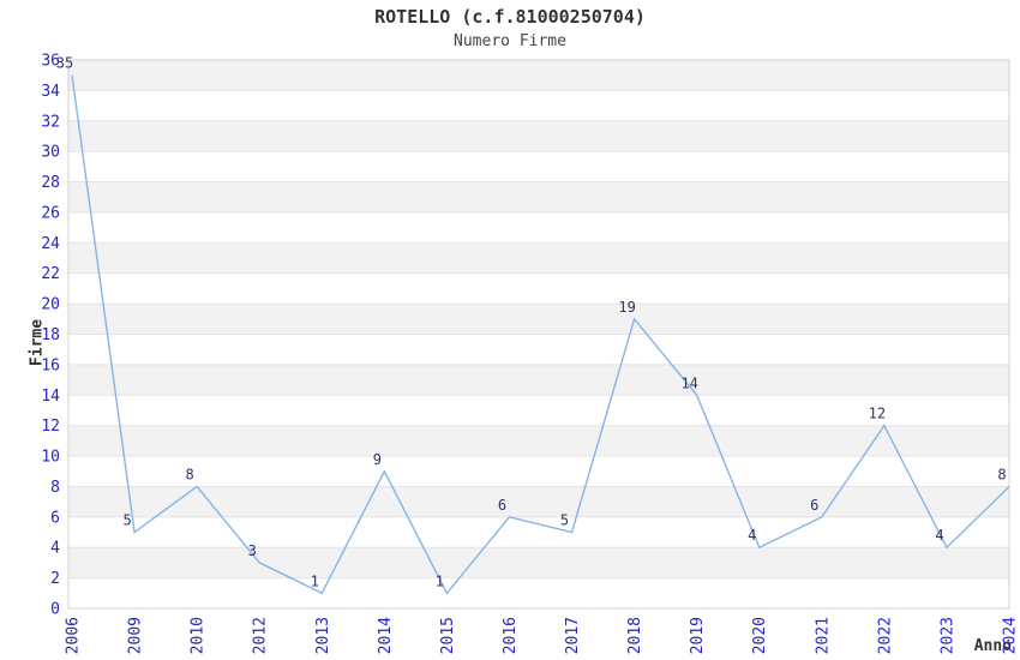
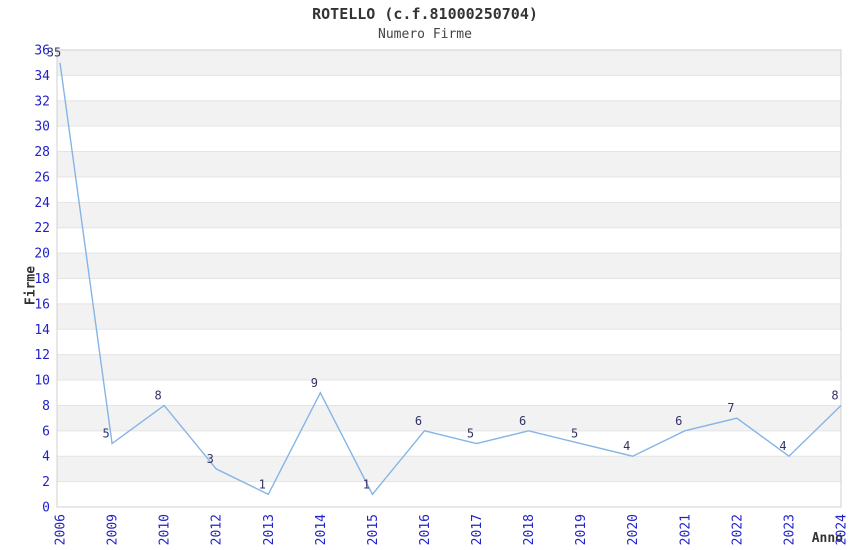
2018: 19 -> 6
2019: 14 -> 5
2022: 12 -> 7
